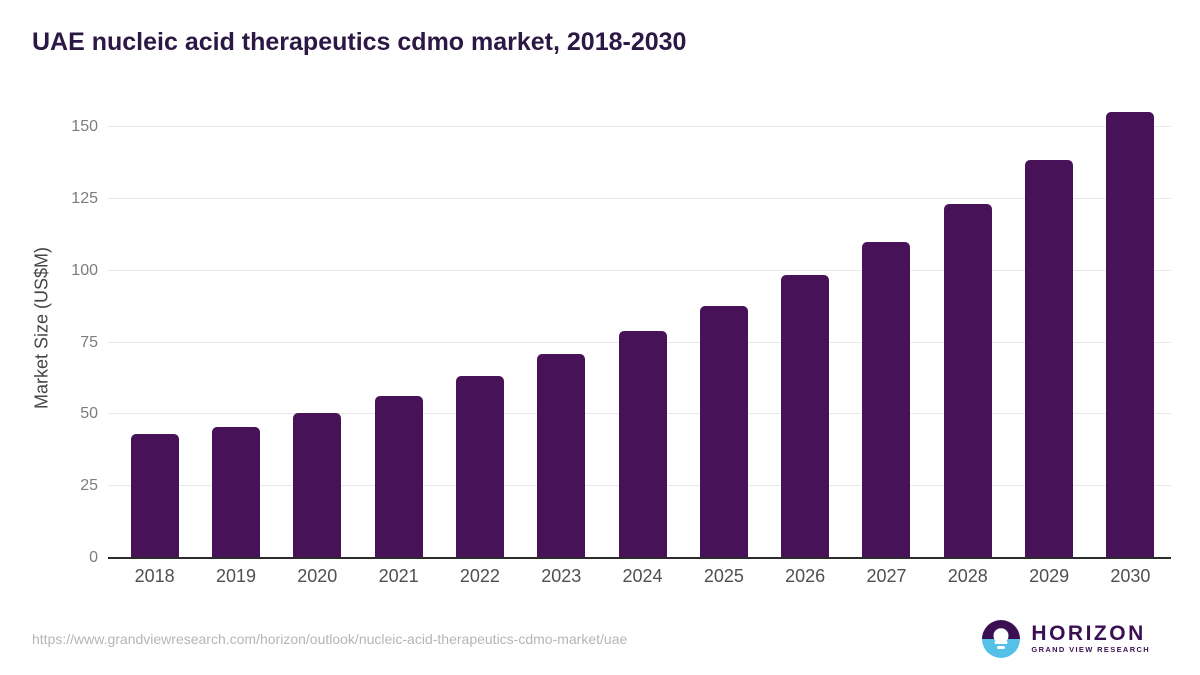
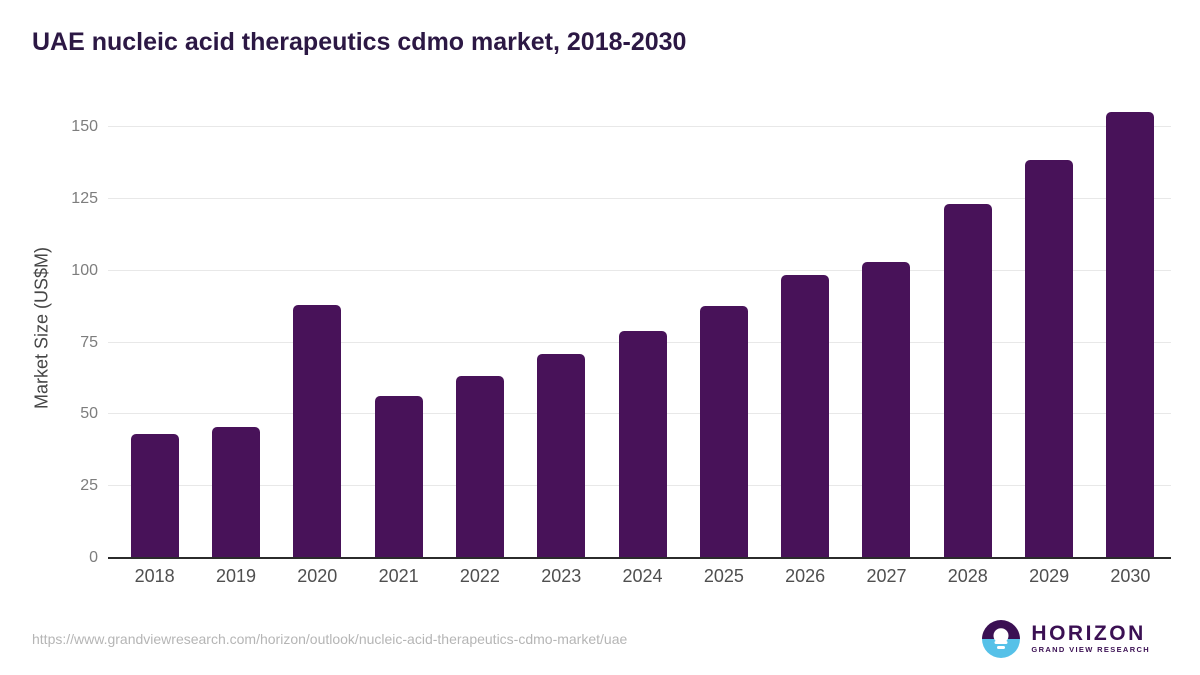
2020: 50 -> 88
2027: 110 -> 103
